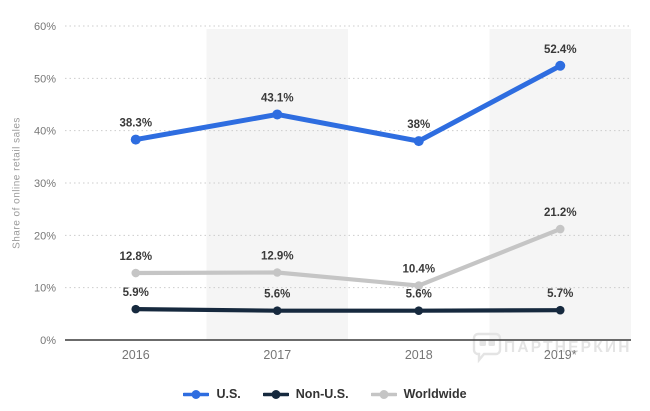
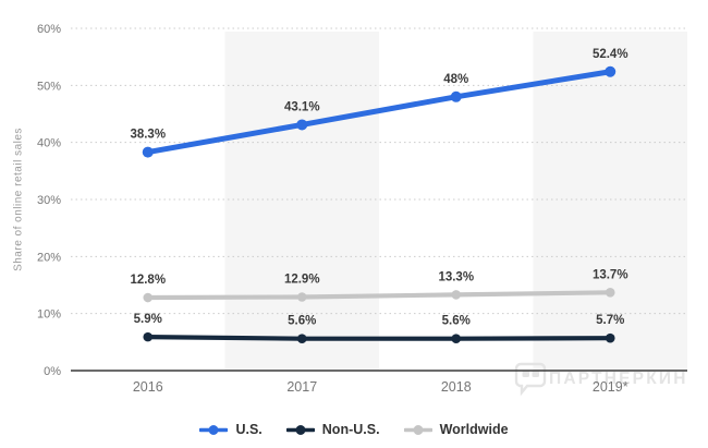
U.S./2018: 38% -> 48%
Worldwide/2018: 10.4% -> 13.3%
Worldwide/2019*: 21.2% -> 13.7%
